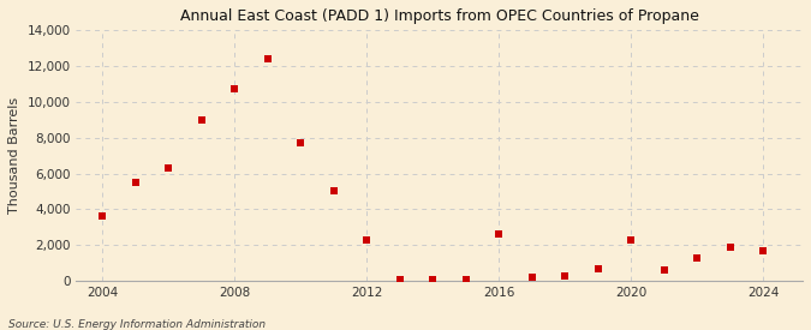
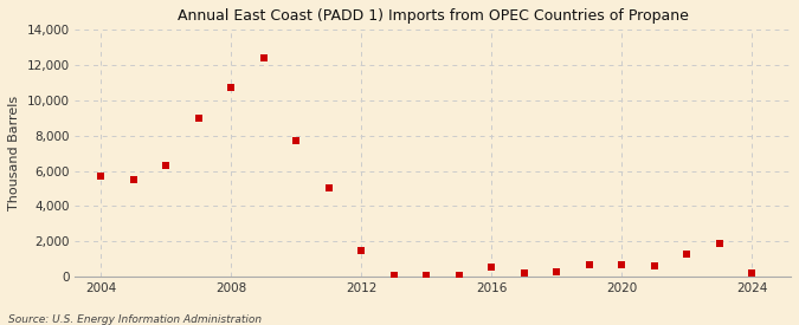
2004: 3,600 -> 5,700
2012: 2,300 -> 1,400
2016: 2,600 -> 500
2020: 2,300 -> 600
2024: 1,700 -> 200
